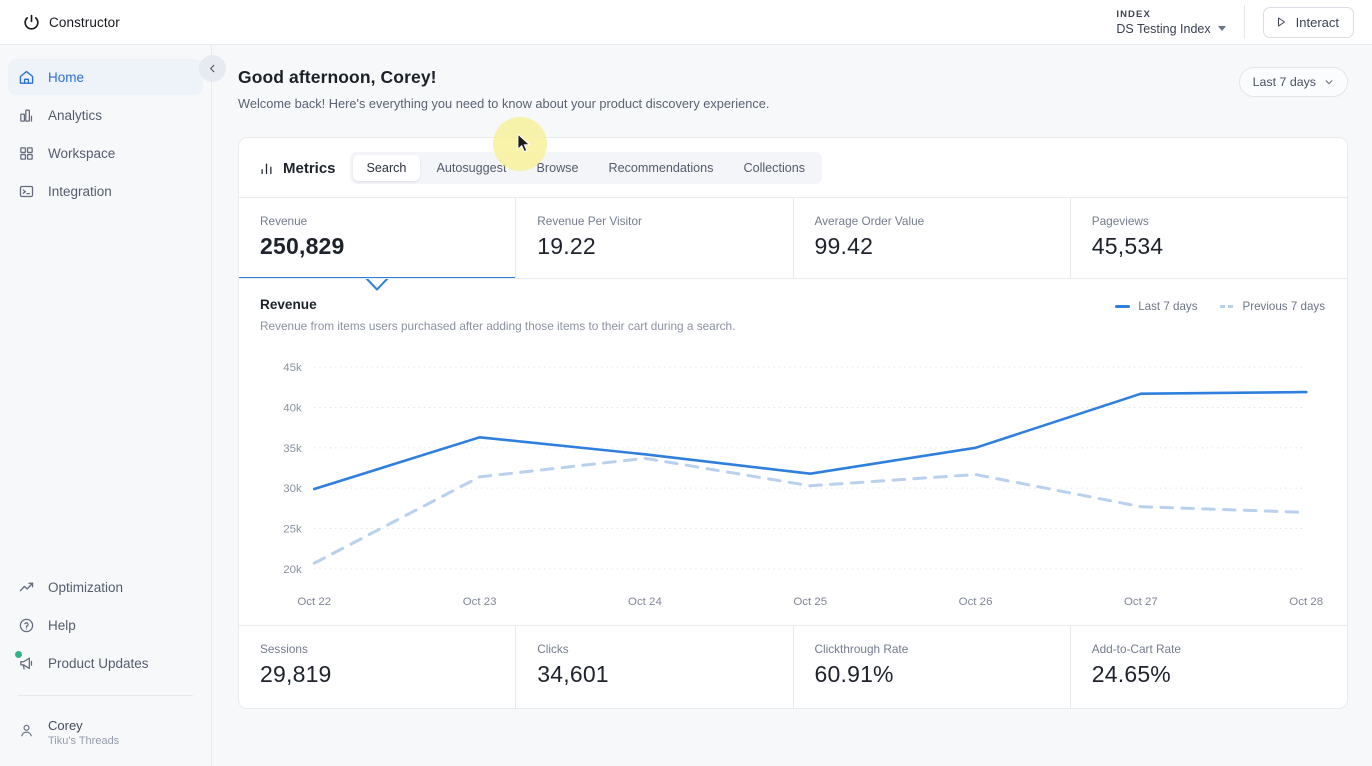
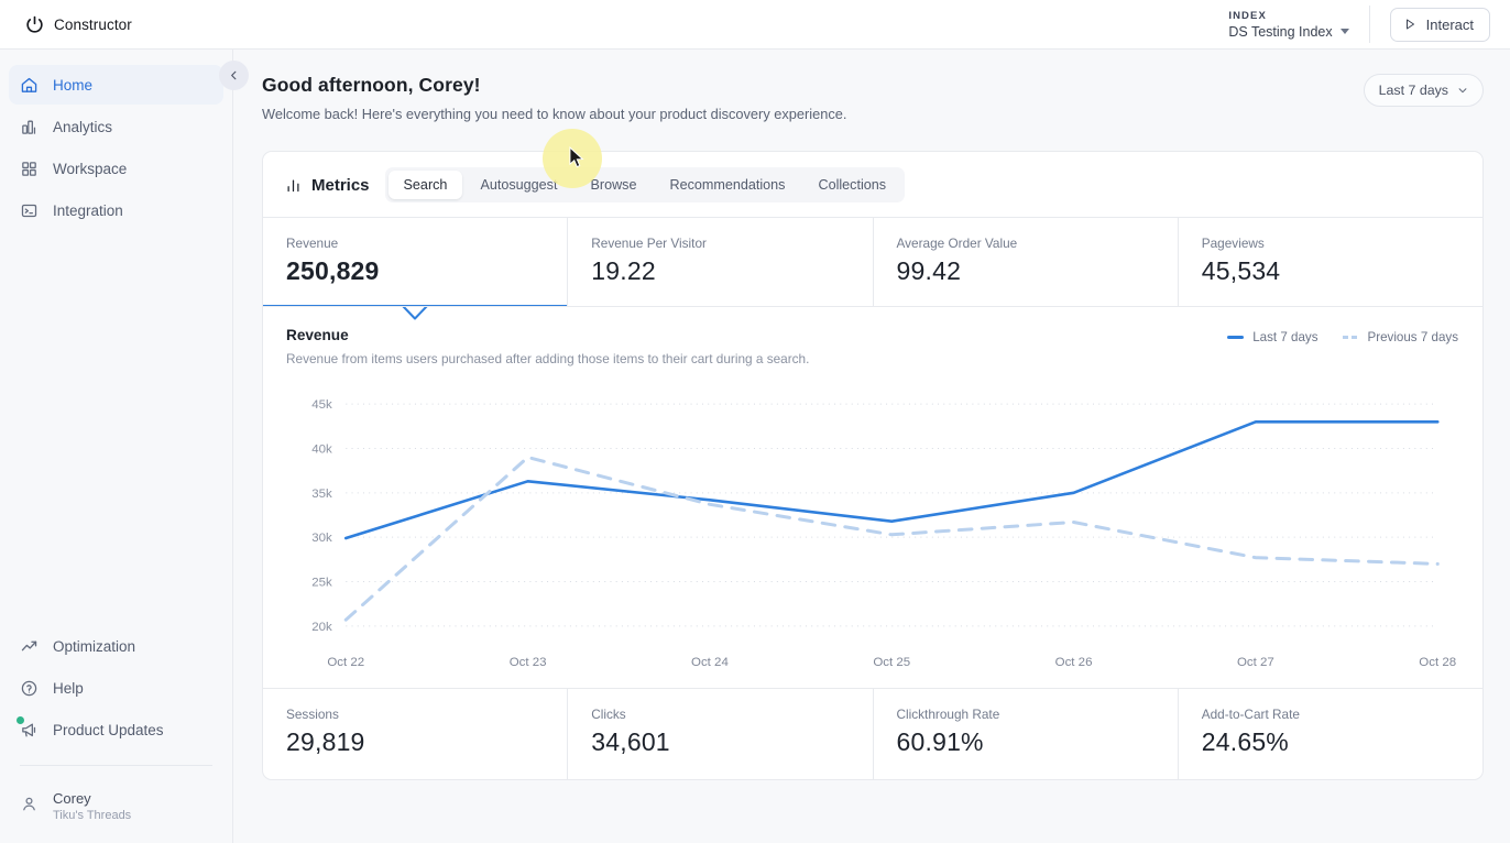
Previous 7 days/Oct 23: 31k -> 39k
Last 7 days/Oct 27: 42k -> 43k
Last 7 days/Oct 28: 42k -> 43k
